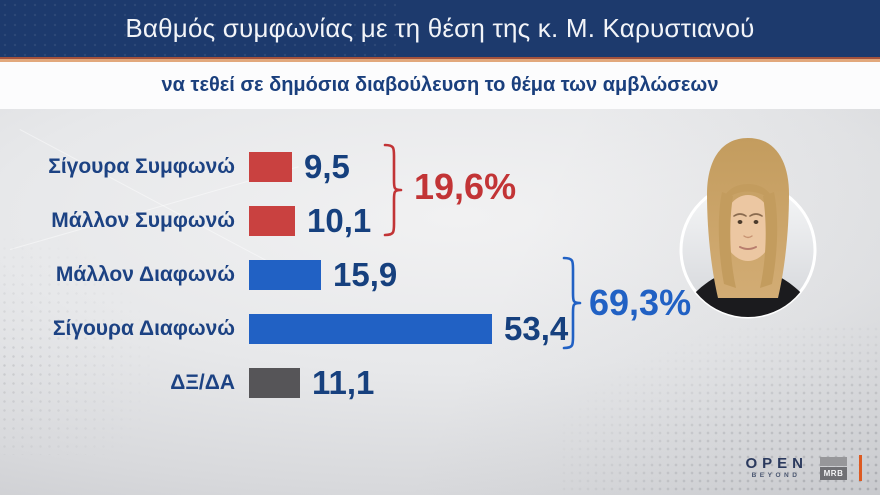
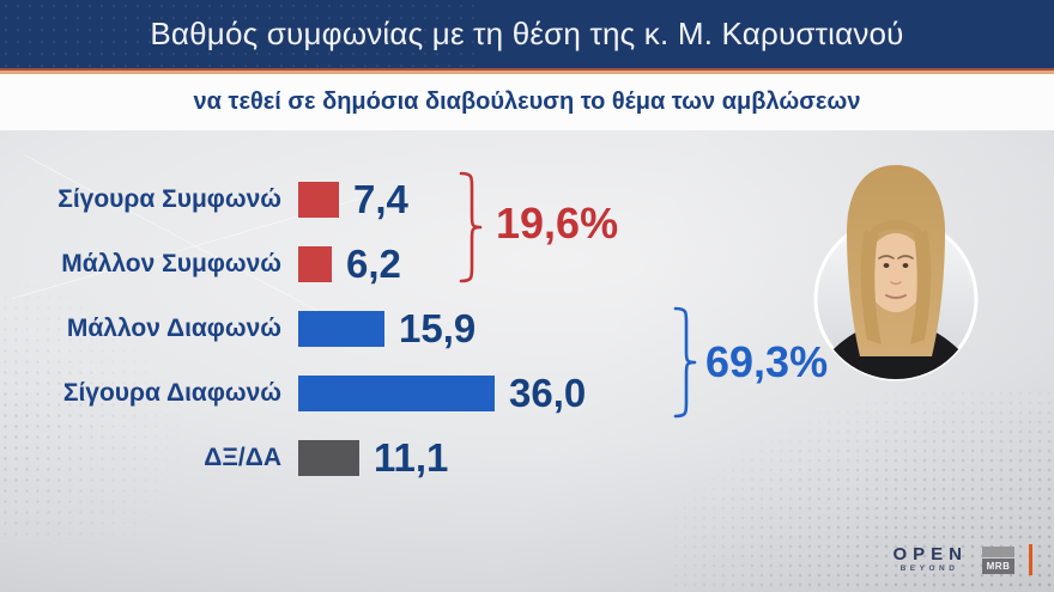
Σίγουρα Συμφωνώ: 9,5 -> 7,4
Μάλλον Συμφωνώ: 10,1 -> 6,2
Σίγουρα Διαφωνώ: 53,4 -> 36,0
